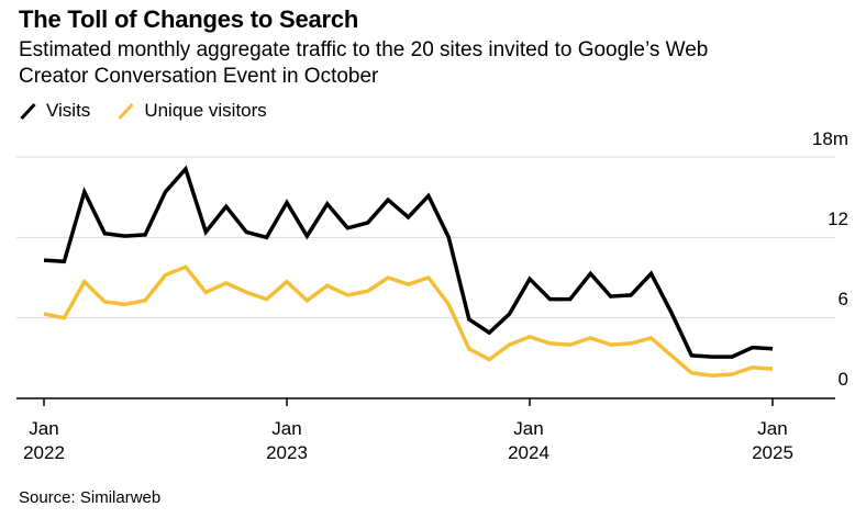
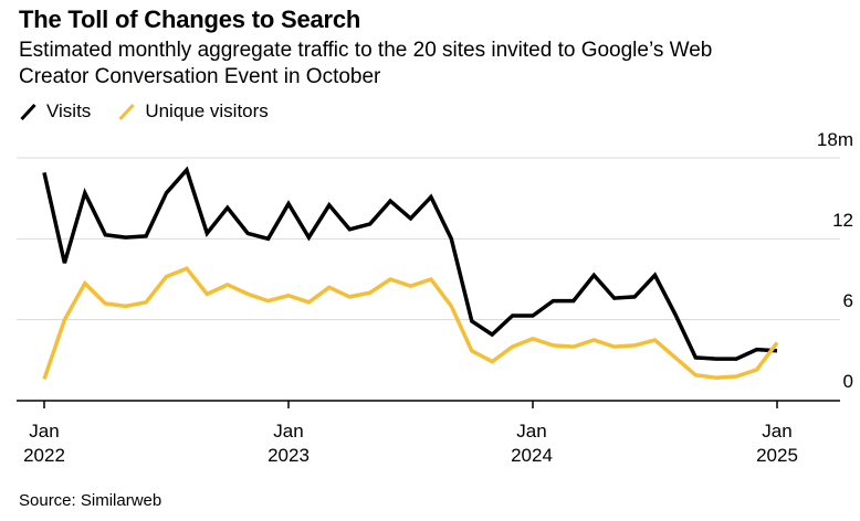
Visits/Jan 2022: 10.3m -> 16.9m
Unique visitors/Jan 2022: 6.3m -> 1.6m
Unique visitors/Jan 2023: 8.7m -> 7.8m
Visits/Jan 2024: 8.9m -> 6.3m
Unique visitors/Jan 2025: 2.2m -> 4.3m
